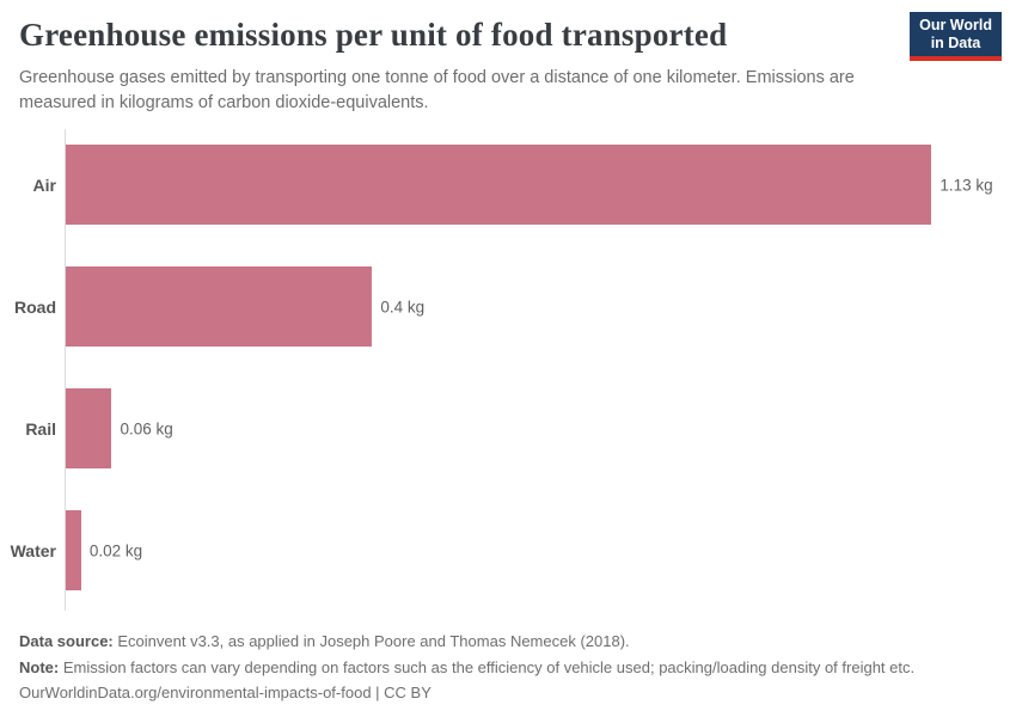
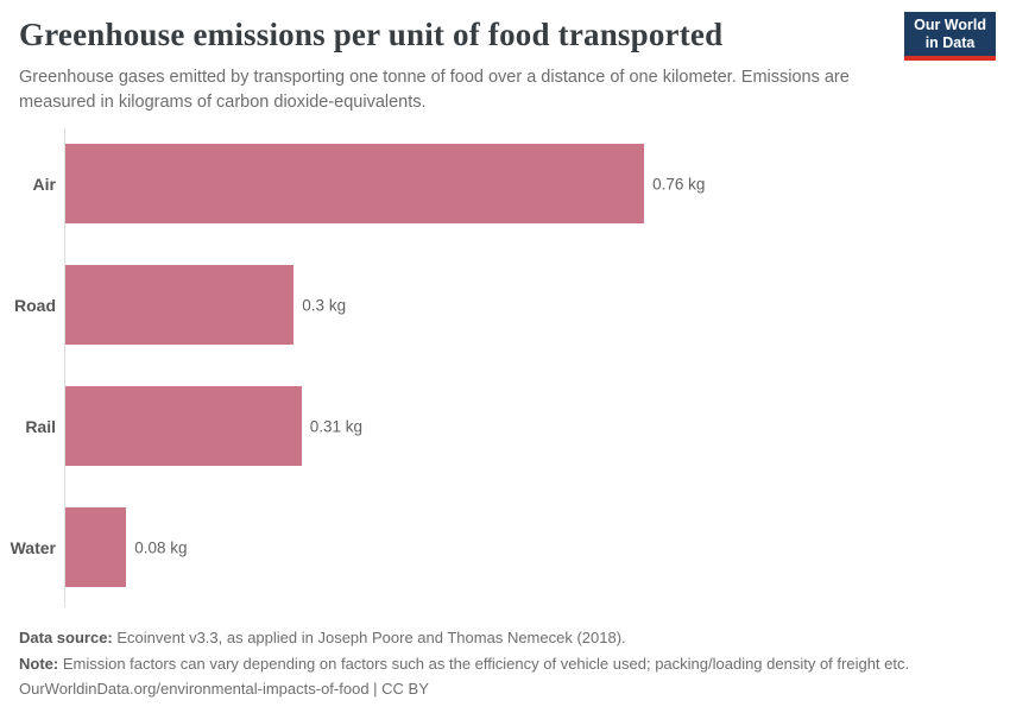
Air: 1.13 -> 0.76
Road: 0.4 -> 0.3
Rail: 0.06 -> 0.31
Water: 0.02 -> 0.08
